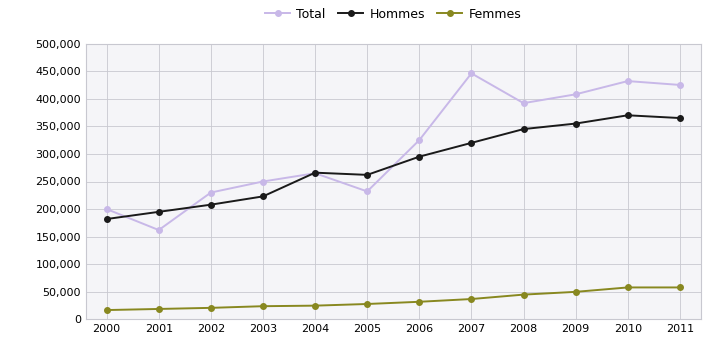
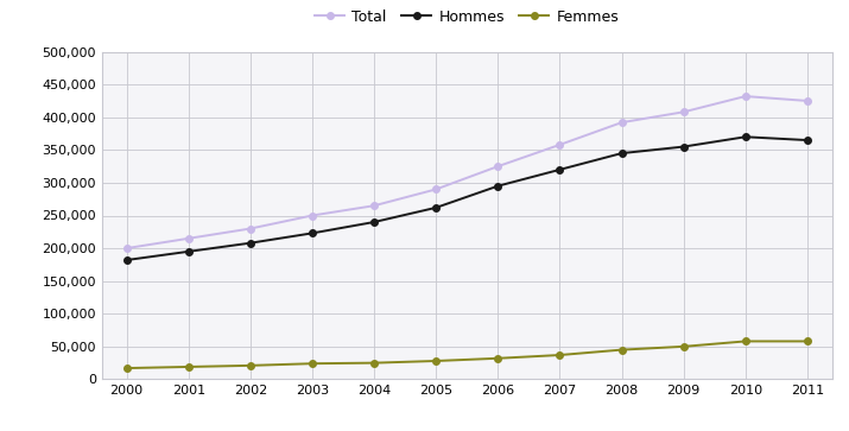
Total/2001: 162,000 -> 215,000
Hommes/2004: 266,000 -> 240,000
Total/2005: 232,000 -> 290,000
Total/2007: 446,000 -> 358,000
